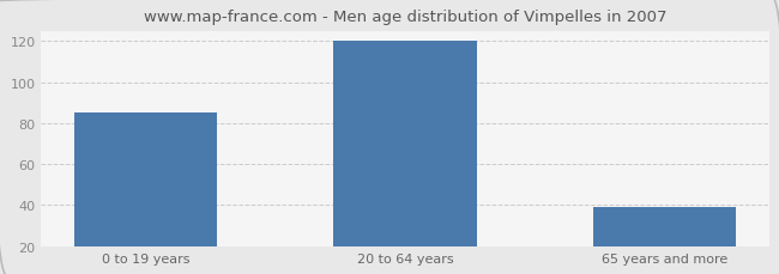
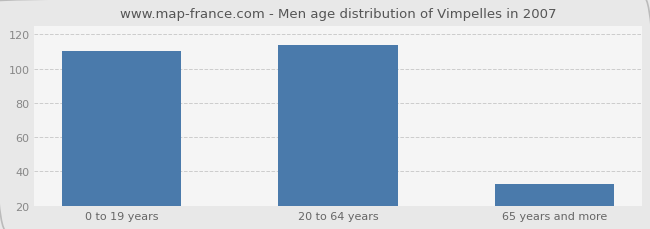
0 to 19 years: 85 -> 110
20 to 64 years: 120 -> 114
65 years and more: 39 -> 33
